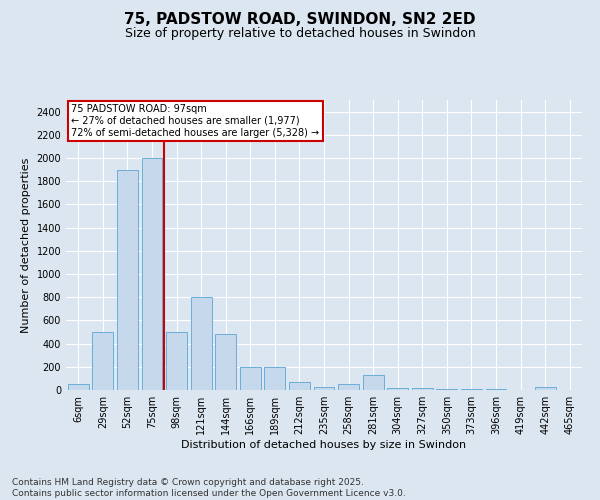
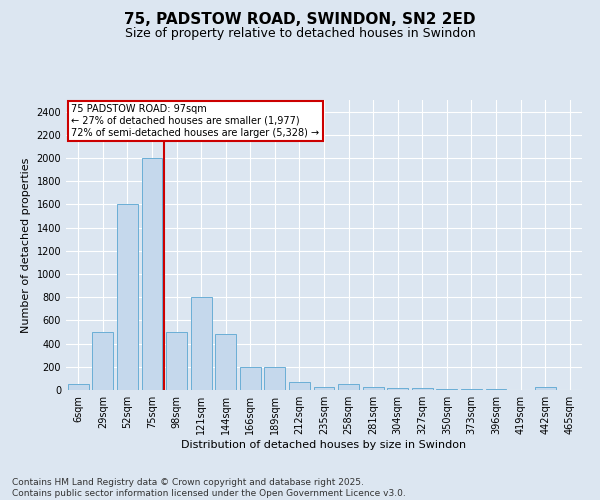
52sqm: 1900 -> 1600
281sqm: 130 -> 30
